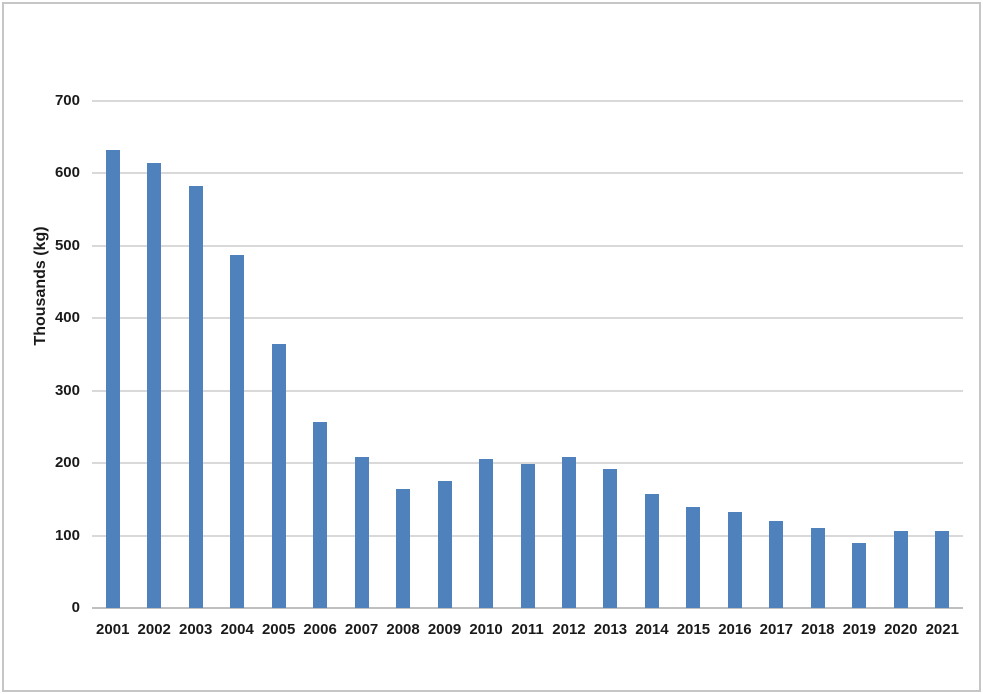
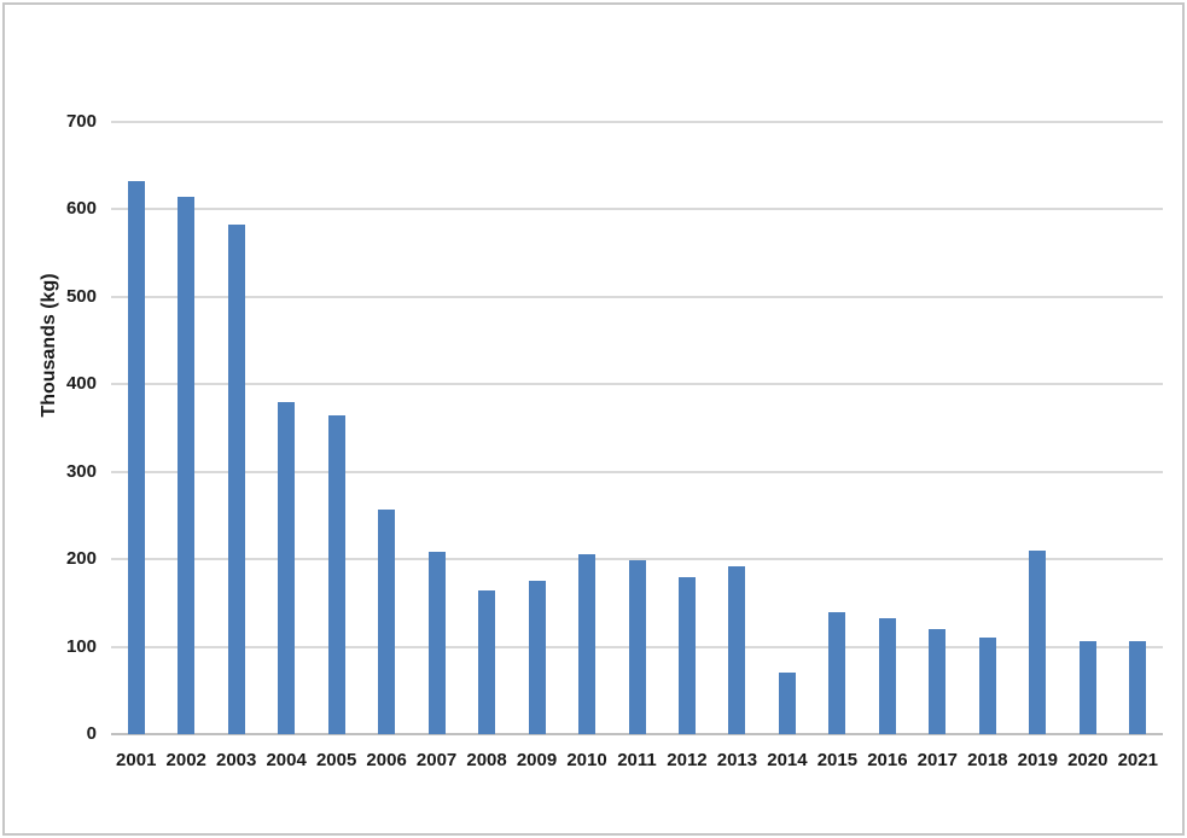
2004: 490 -> 380
2012: 210 -> 180
2014: 160 -> 70
2019: 90 -> 210
